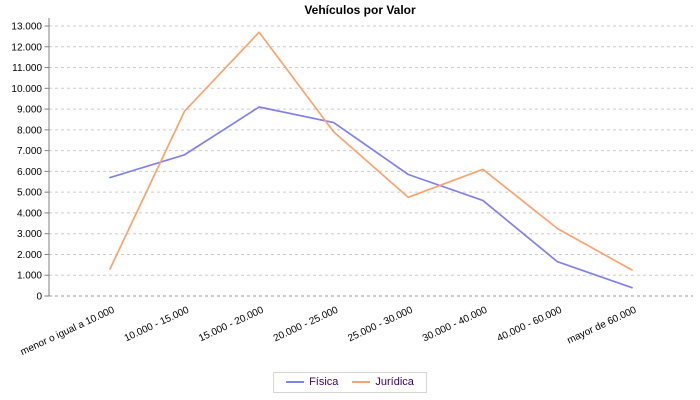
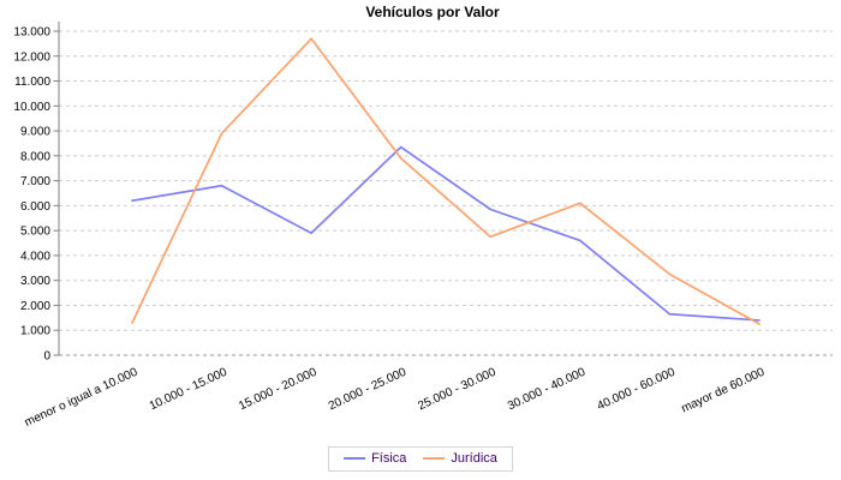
Física/menor o igual a 10.000: 5700 -> 6200
Física/15.000 - 20.000: 9100 -> 4900
Física/mayor de 60.000: 400 -> 1400
